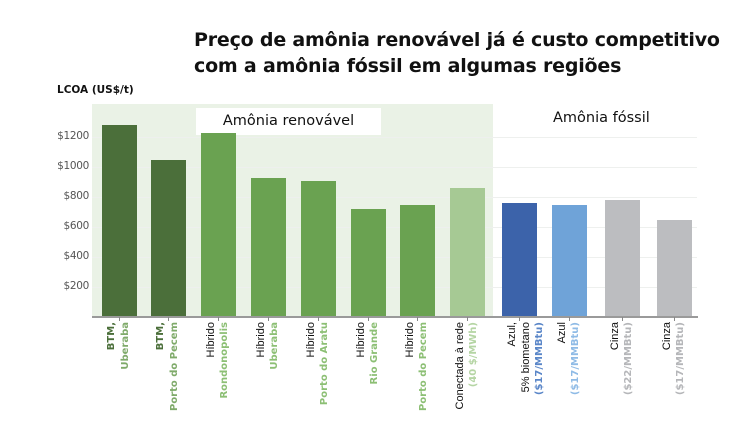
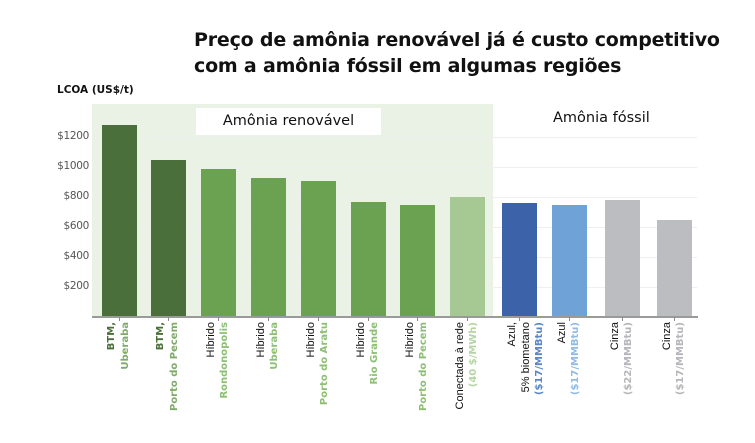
Híbrido Rondonopolis: $1230 -> $990
Híbrido Rio Grande: $720 -> $760
Conectada à rede (40 $/MWh): $860 -> $800
